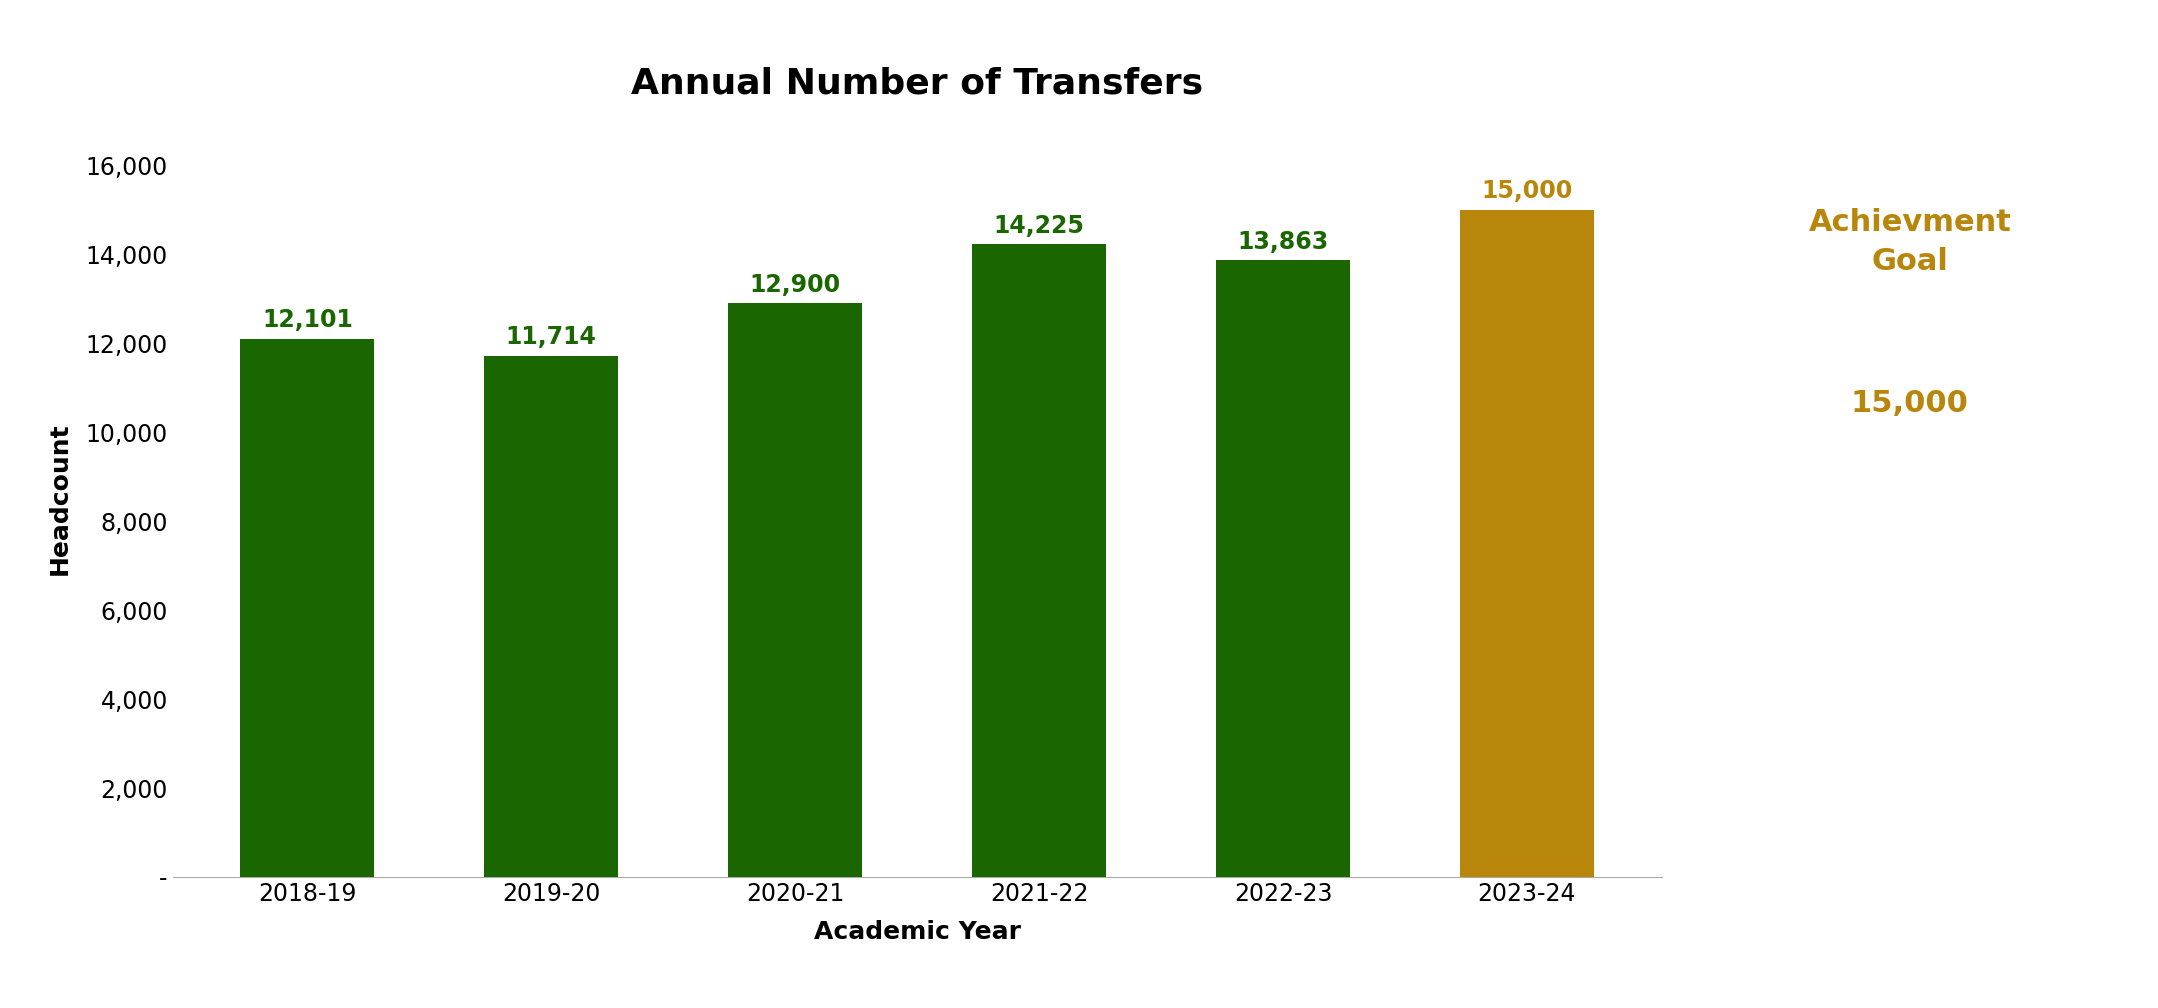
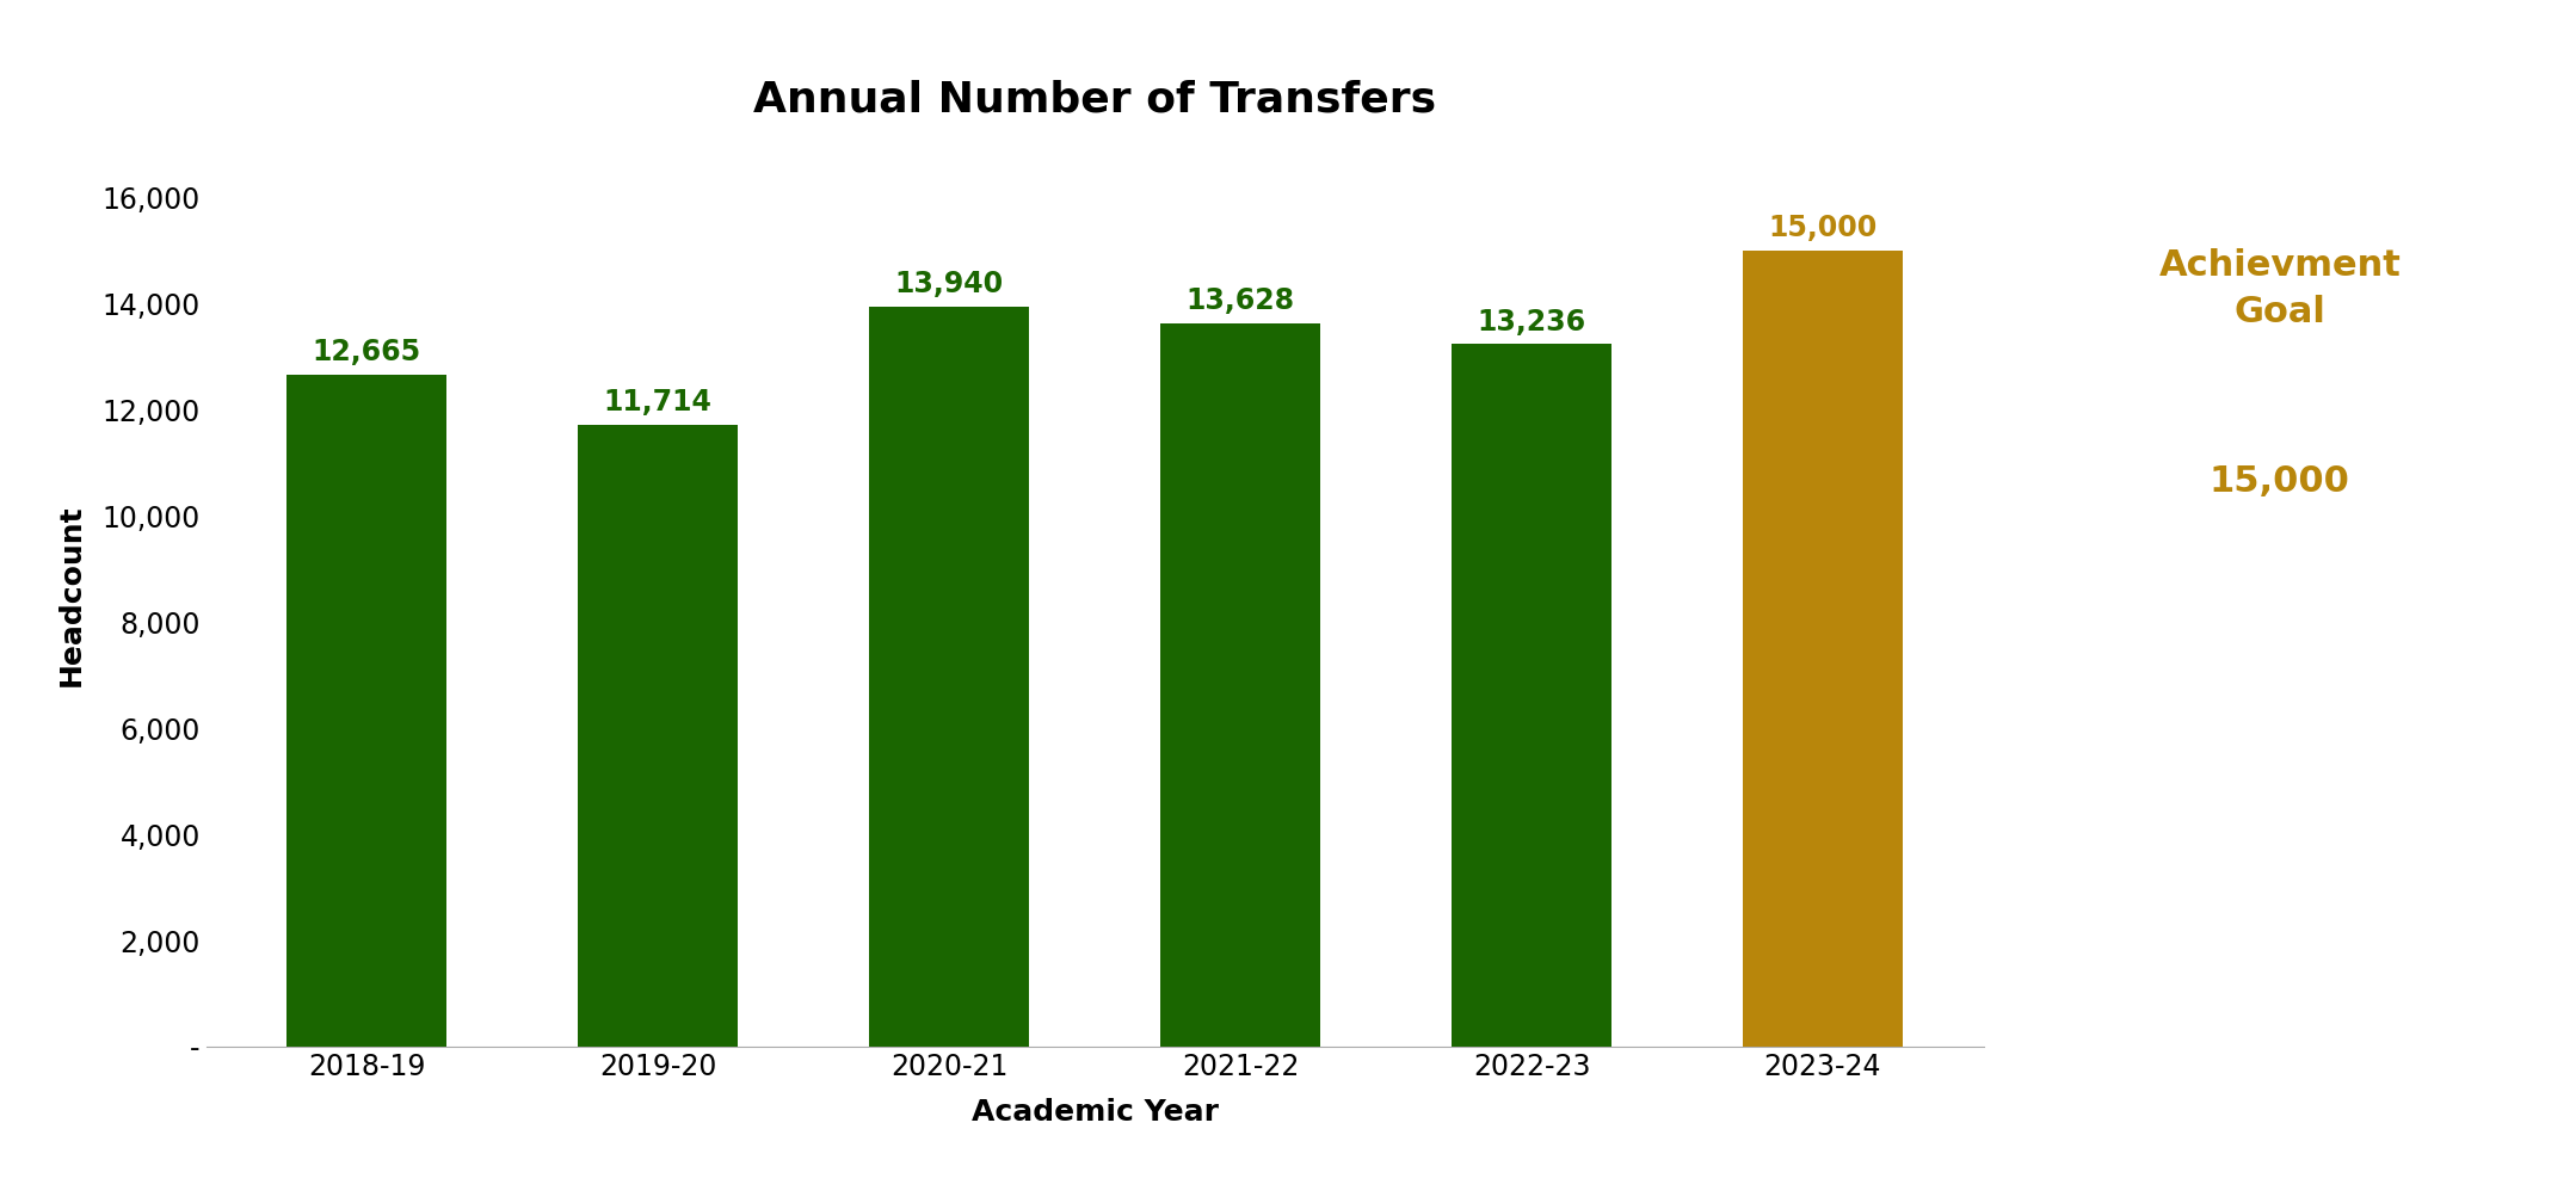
2018-19: 12,101 -> 12,665
2020-21: 12,900 -> 13,940
2021-22: 14,225 -> 13,628
2022-23: 13,863 -> 13,236
